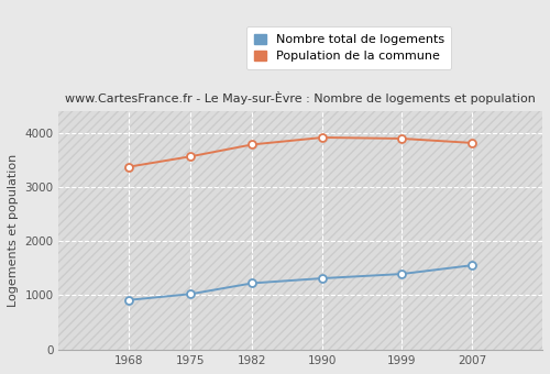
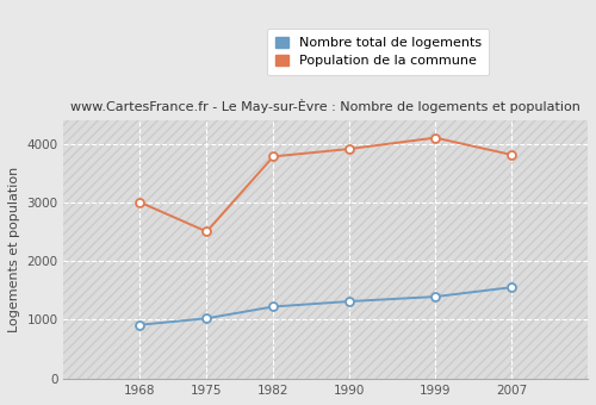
Population de la commune/1968: 3370 -> 3000
Population de la commune/1975: 3560 -> 2500
Population de la commune/1999: 3890 -> 4100
